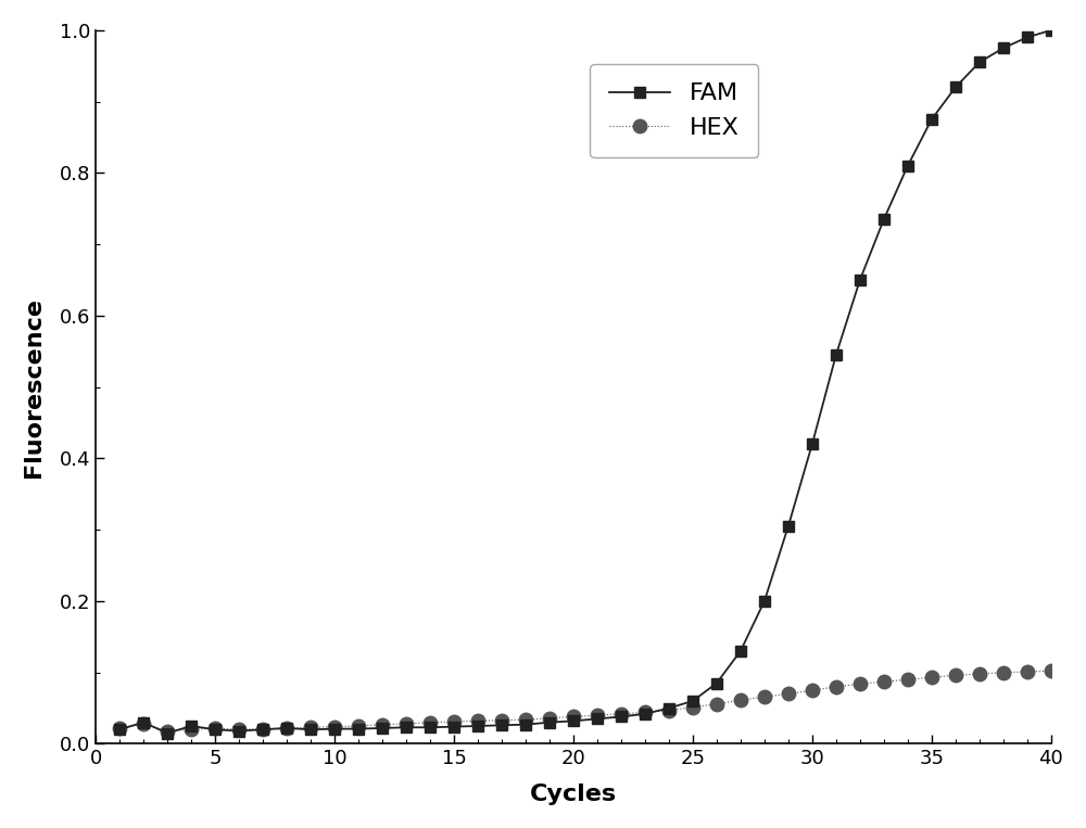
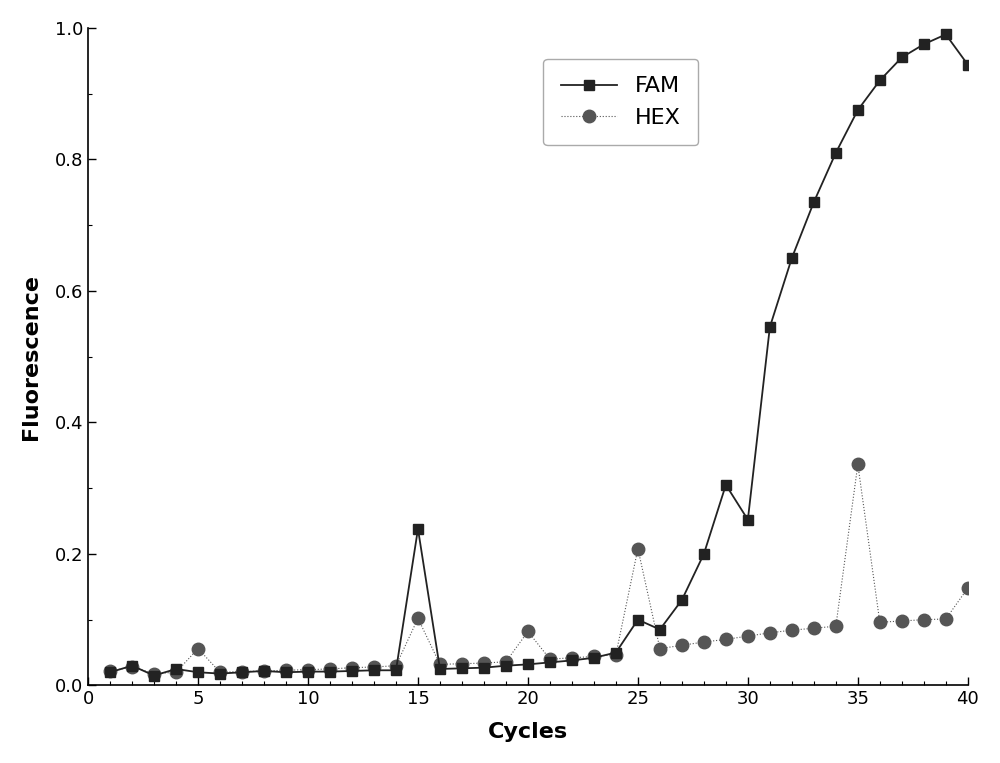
HEX/5: 0.022 -> 0.056
FAM/15: 0.024 -> 0.238
HEX/15: 0.031 -> 0.102
HEX/20: 0.038 -> 0.082
FAM/25: 0.060 -> 0.100
HEX/25: 0.051 -> 0.208
FAM/30: 0.420 -> 0.252
HEX/35: 0.093 -> 0.336
FAM/40: 1.000 -> 0.944
HEX/40: 0.102 -> 0.148
